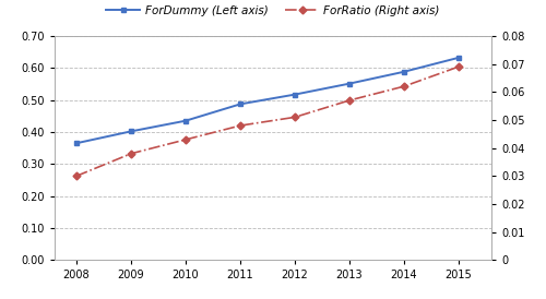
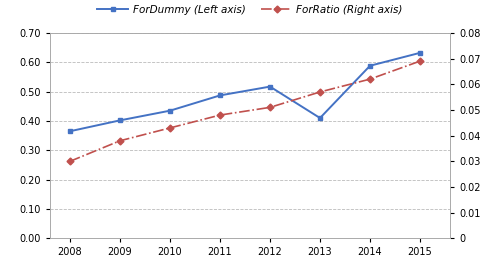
ForDummy (Left axis)/2013: 0.551 -> 0.410
